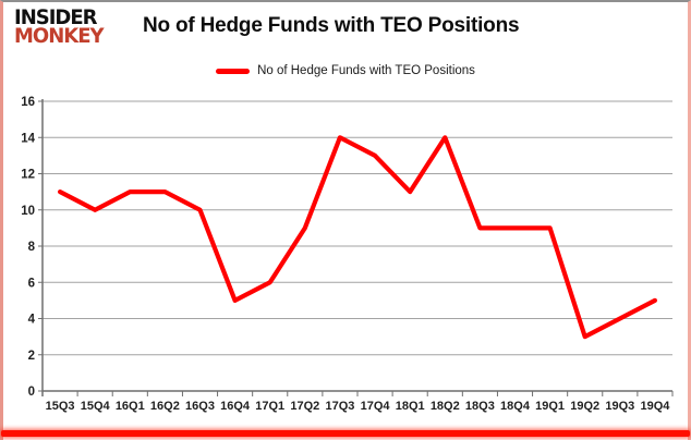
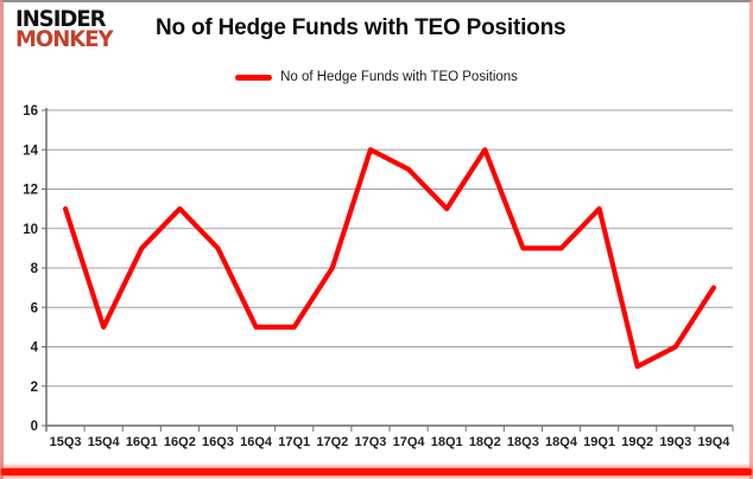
15Q4: 10 -> 5
16Q1: 11 -> 9
16Q3: 10 -> 9
17Q1: 6 -> 5
17Q2: 9 -> 8
19Q1: 9 -> 11
19Q4: 5 -> 7
